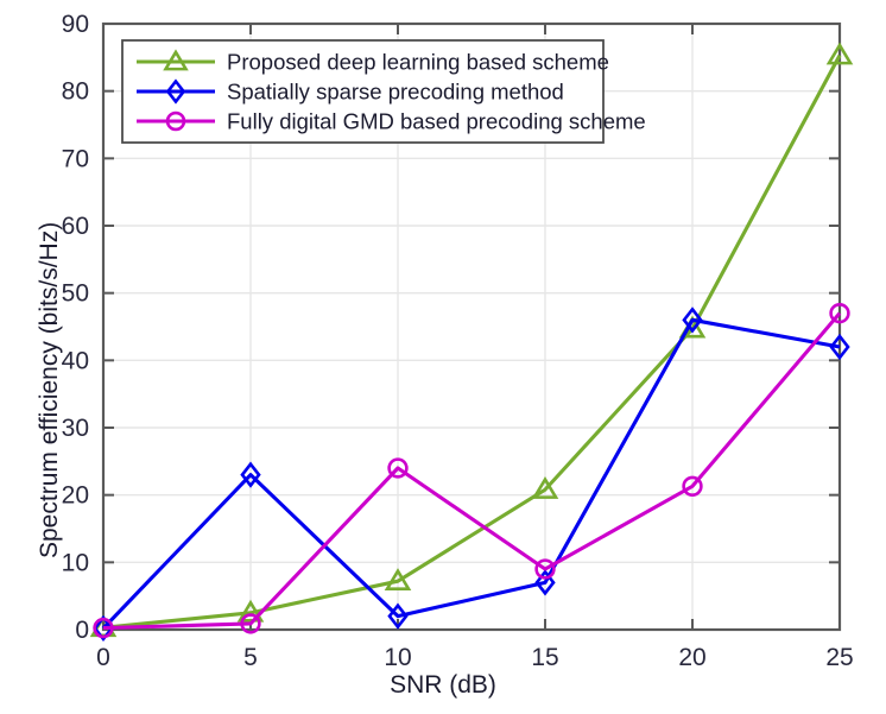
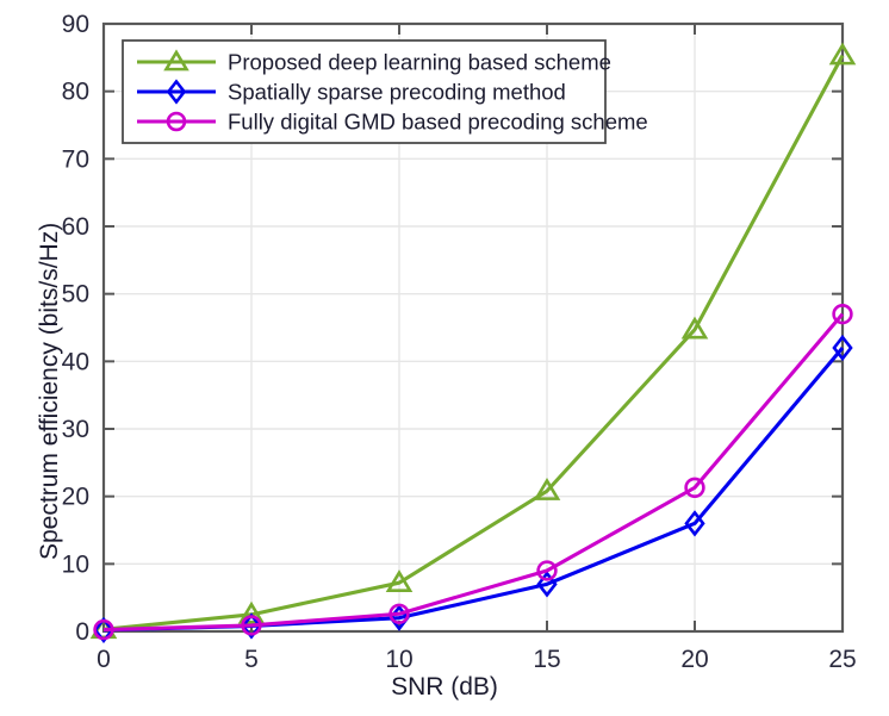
Spatially sparse precoding method/5: 23 -> 1
Fully digital GMD based precoding scheme/10: 24 -> 3
Spatially sparse precoding method/20: 46 -> 16
